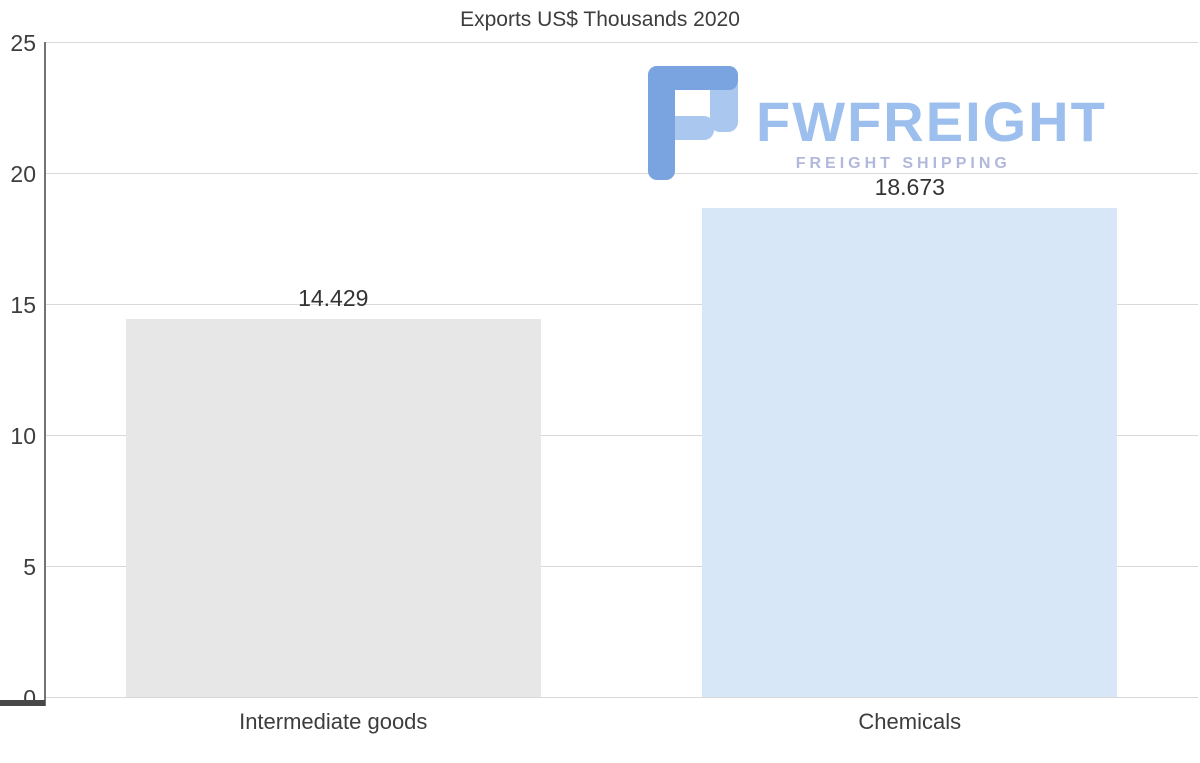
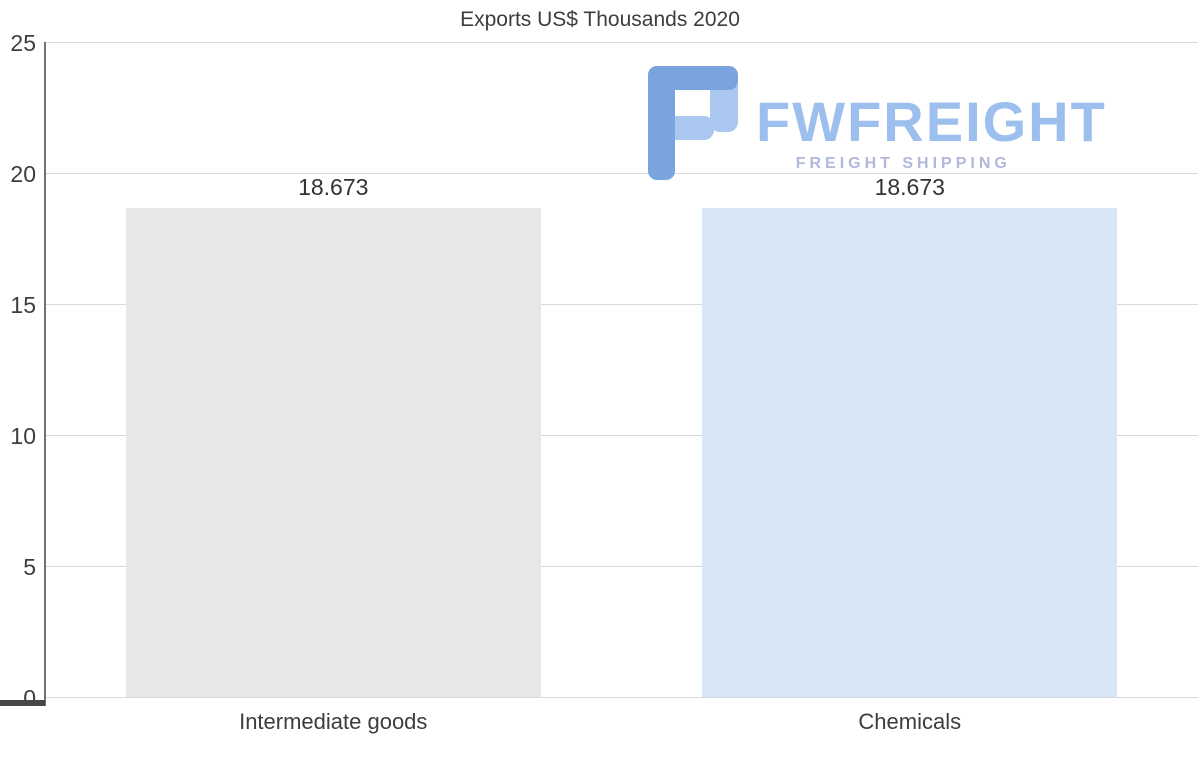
Intermediate goods: 14.429 -> 18.673
